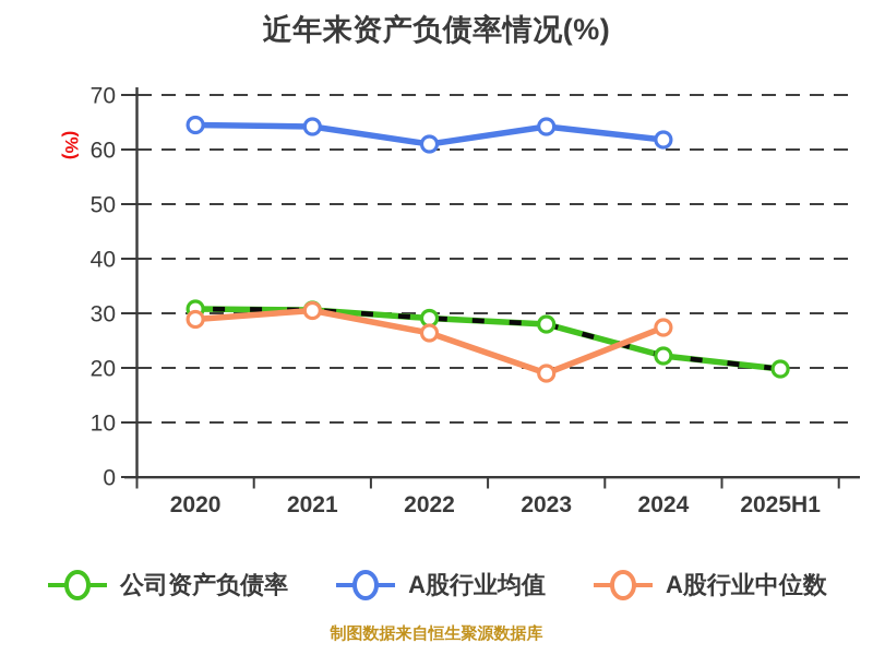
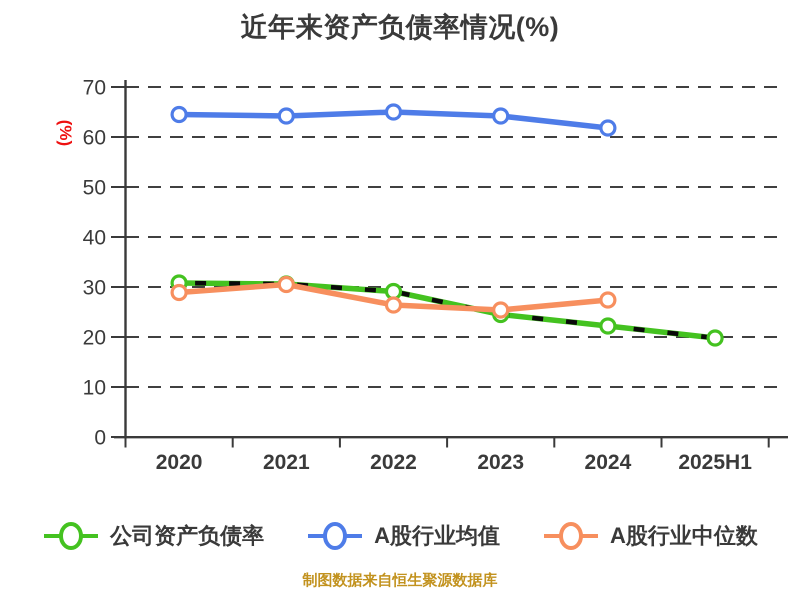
A股行业均值/2022: 61 -> 65
公司资产负债率/2023: 28 -> 24
A股行业中位数/2023: 19 -> 25
